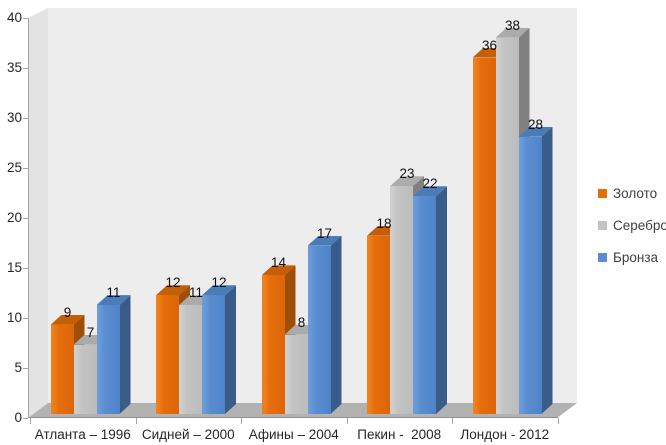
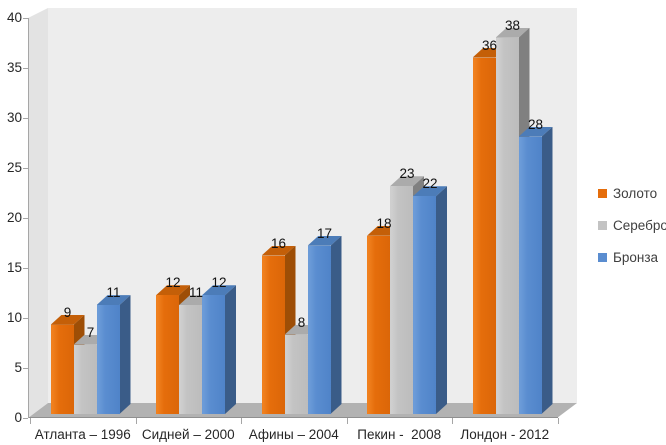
Золото/Афины – 2004: 14 -> 16
